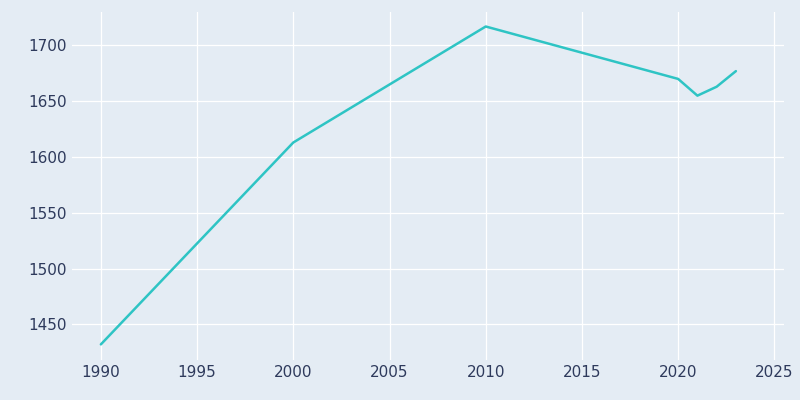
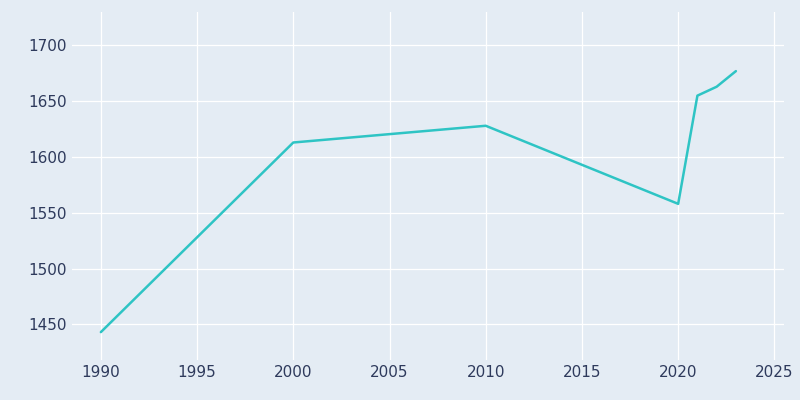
1990: 1432 -> 1443
2010: 1717 -> 1628
2020: 1670 -> 1558
